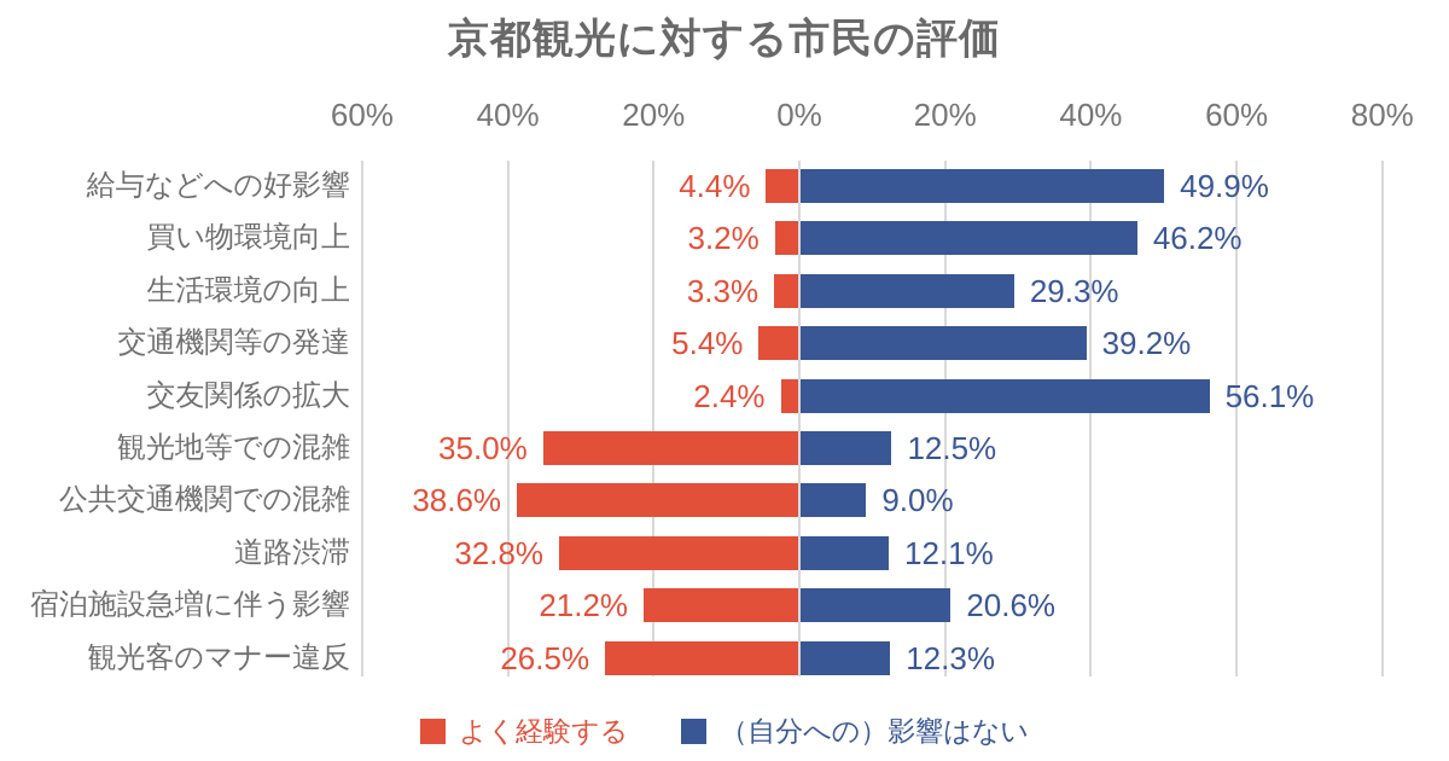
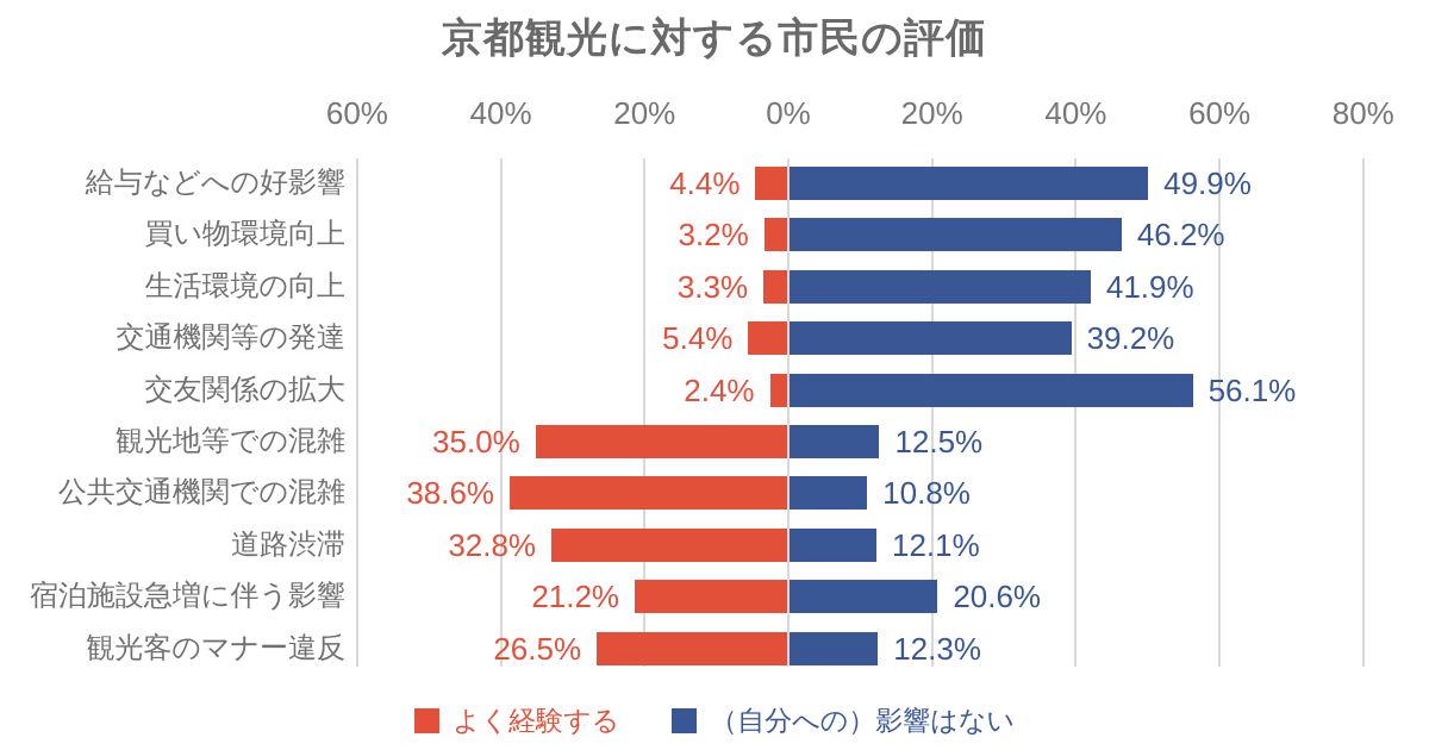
（自分への）影響はない/生活環境の向上: 29.3% -> 41.9%
（自分への）影響はない/公共交通機関での混雑: 9.0% -> 10.8%
